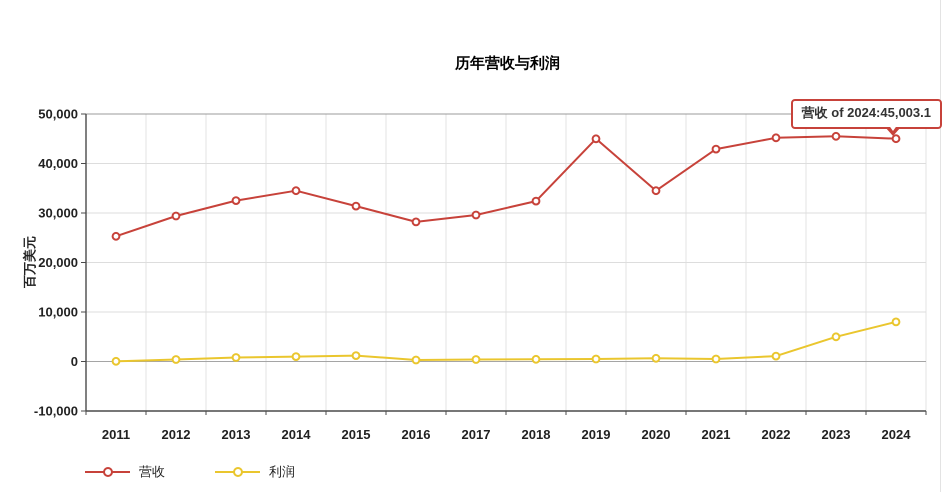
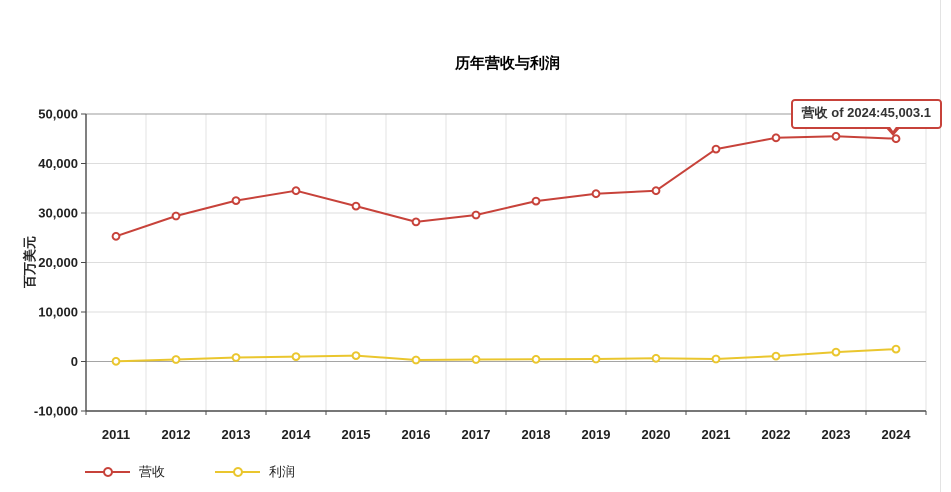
营收/2019: 45000 -> 34000
利润/2023: 5000 -> 2000
利润/2024: 8000 -> 2000
